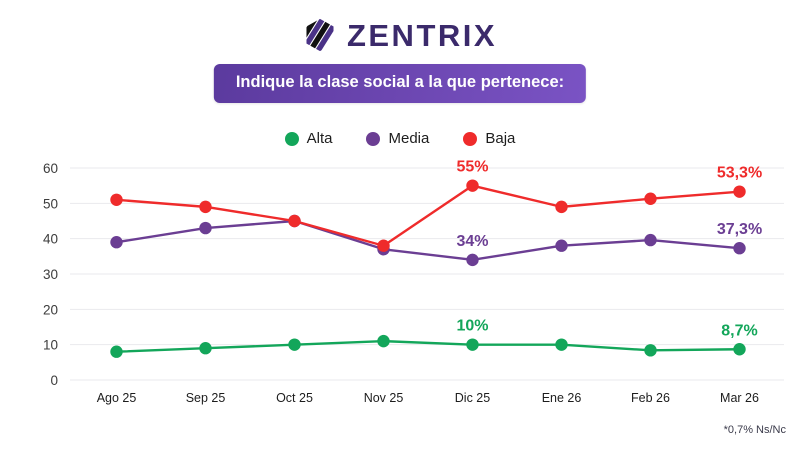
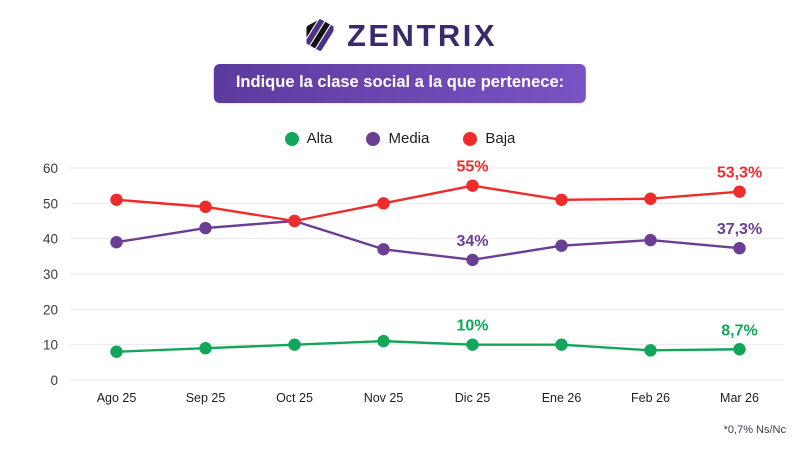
Baja/Nov 25: 38 -> 50
Baja/Ene 26: 49 -> 51
